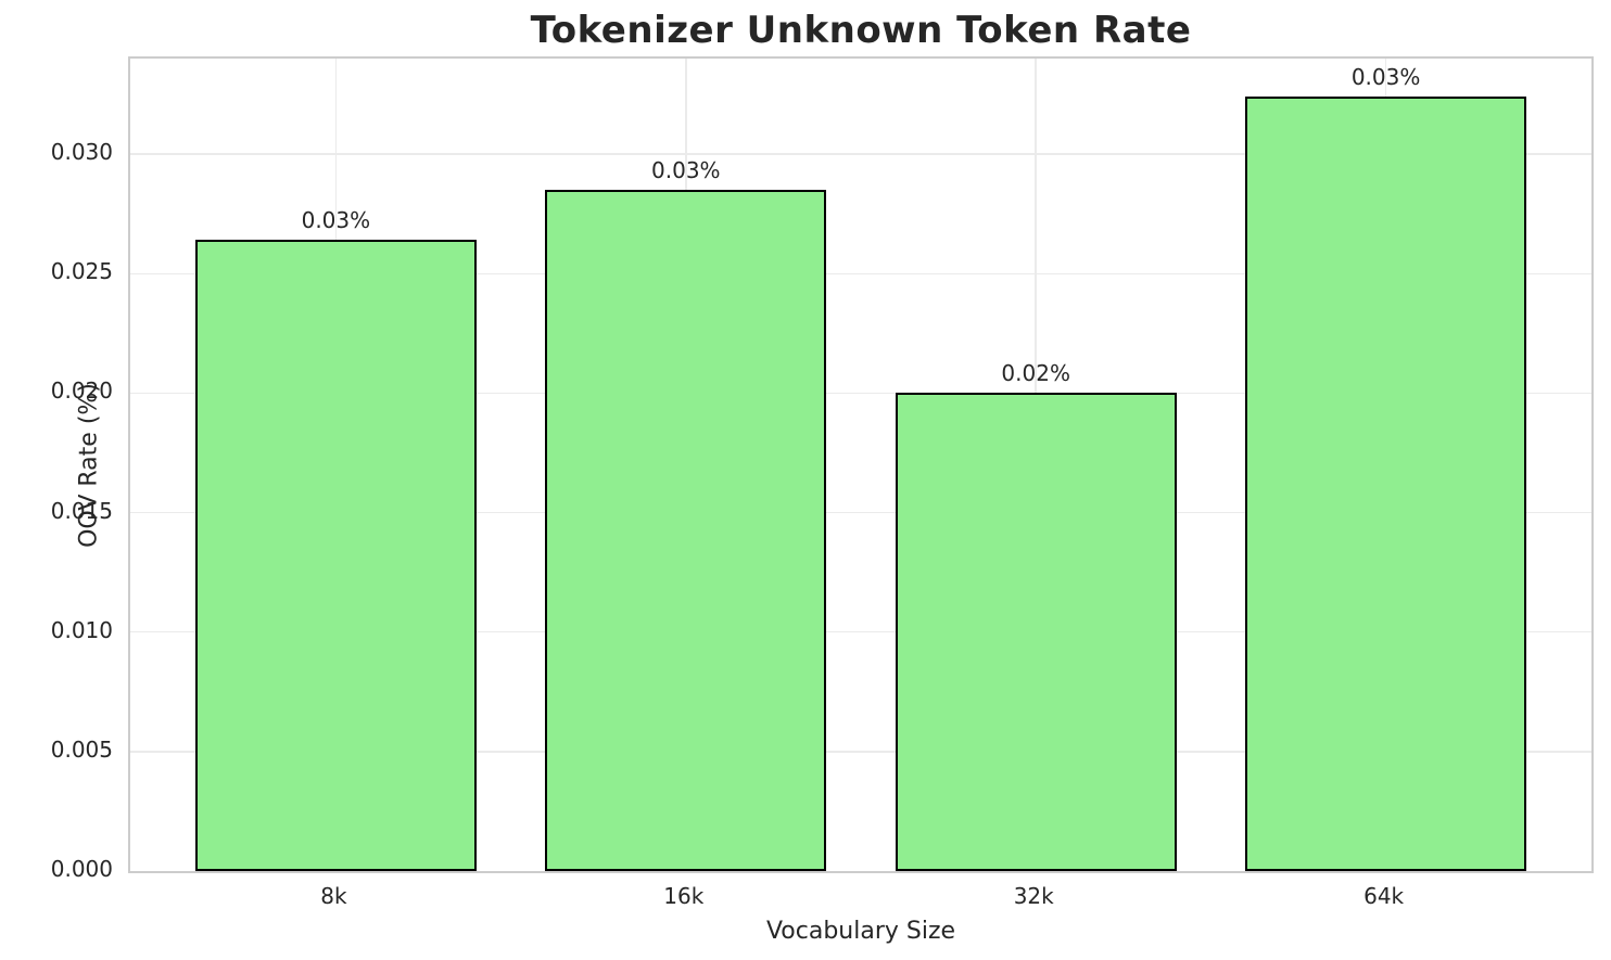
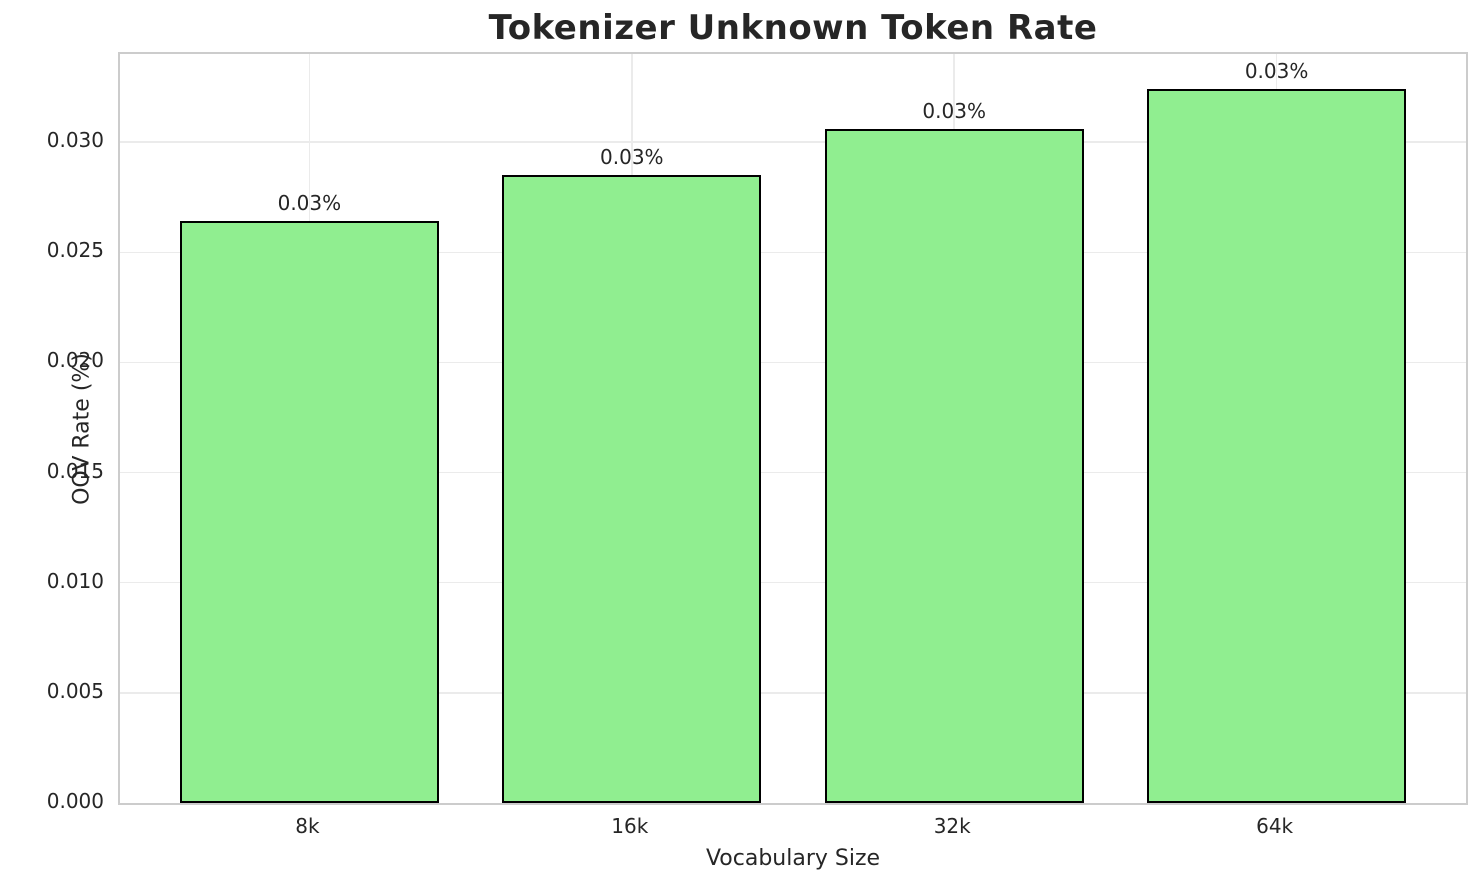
32k: 0.02% -> 0.03%
